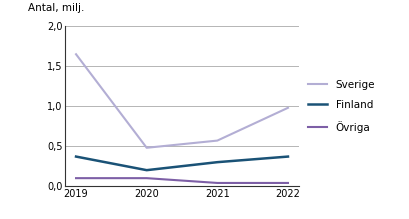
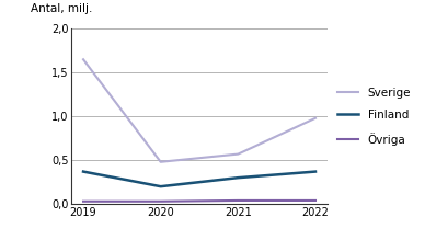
Övriga/2019: 0,10 -> 0,03
Övriga/2020: 0,10 -> 0,03
